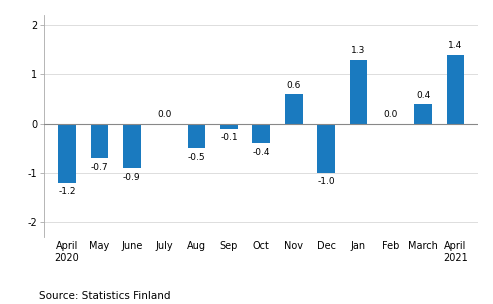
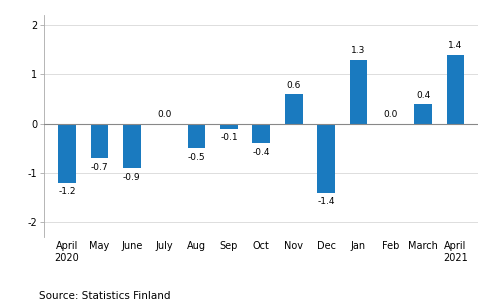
Dec: -1.0 -> -1.4
